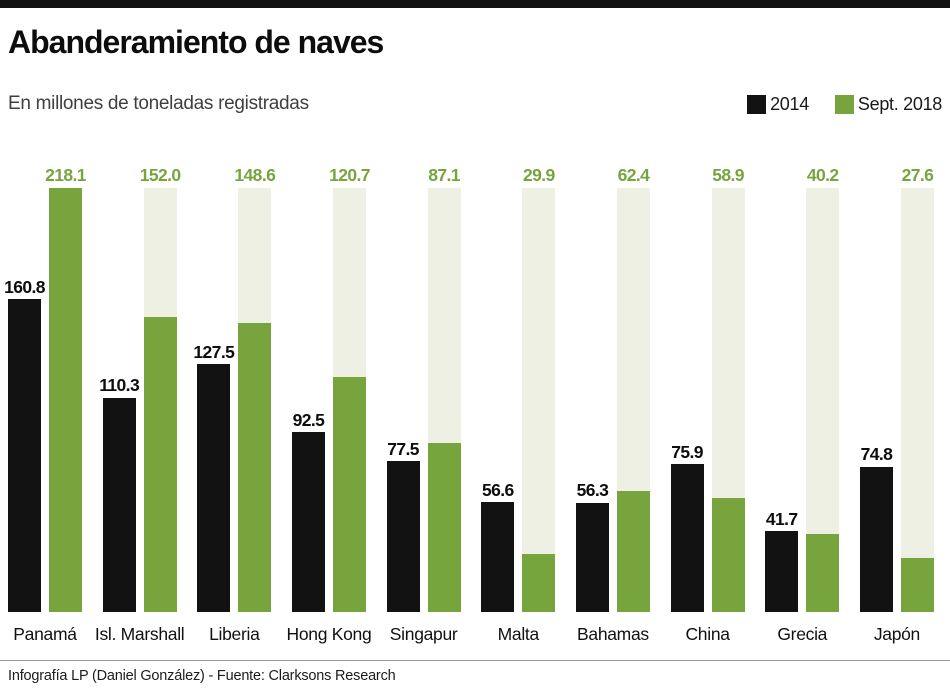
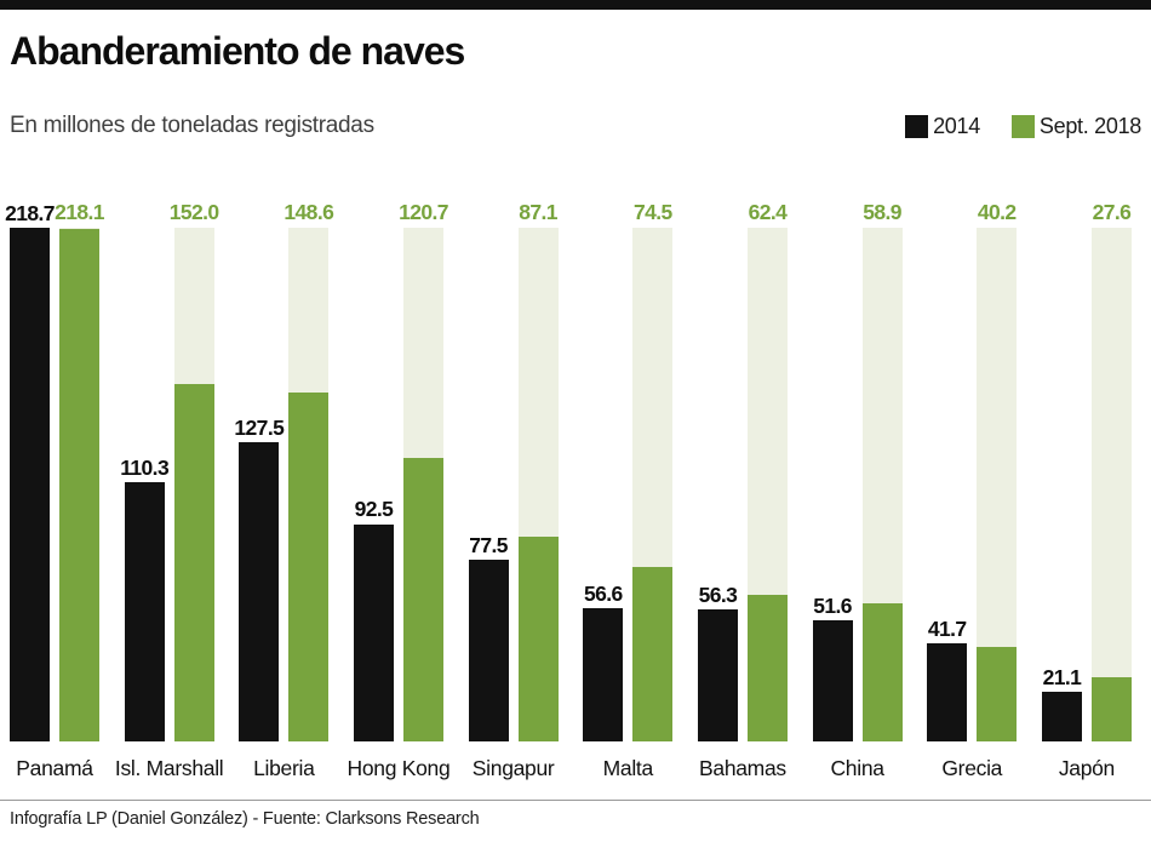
2014/Panamá: 160.8 -> 218.7
Sept. 2018/Malta: 29.9 -> 74.5
2014/China: 75.9 -> 51.6
2014/Japón: 74.8 -> 21.1
